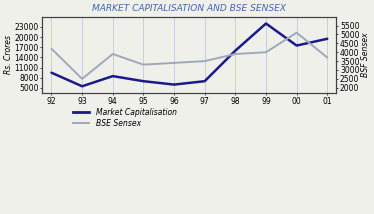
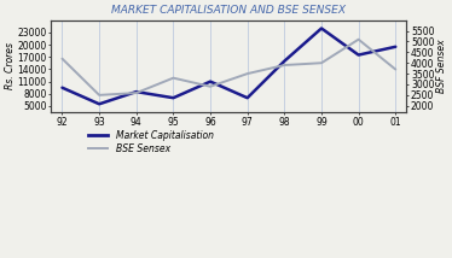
BSE Sensex/94: 3900 -> 2600
Market Capitalisation/96: 6000 -> 11000
BSE Sensex/96: 3400 -> 2900
